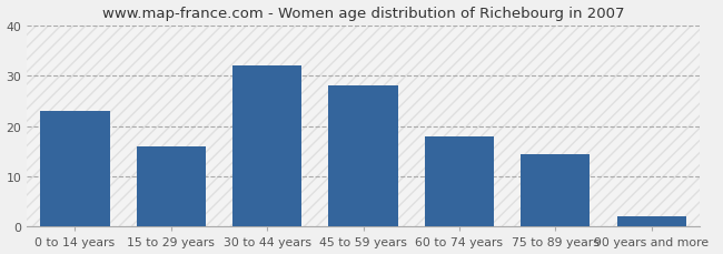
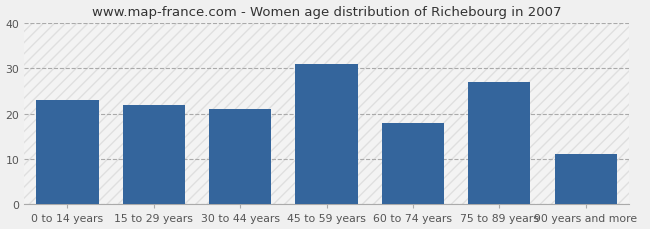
15 to 29 years: 16.0 -> 22.0
30 to 44 years: 32.0 -> 21.0
45 to 59 years: 28.0 -> 31.0
75 to 89 years: 14.5 -> 27.0
90 years and more: 2.0 -> 11.0
